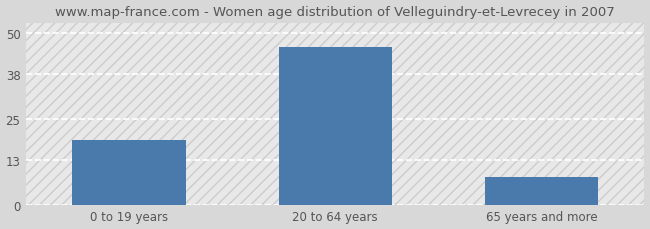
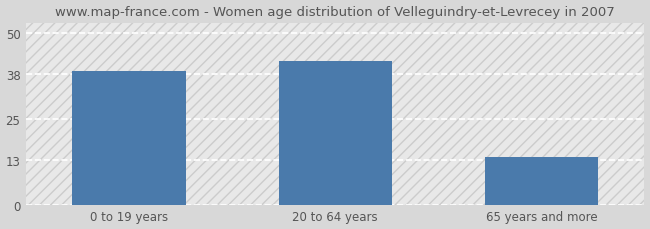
0 to 19 years: 19 -> 39
20 to 64 years: 46 -> 42
65 years and more: 8 -> 14
